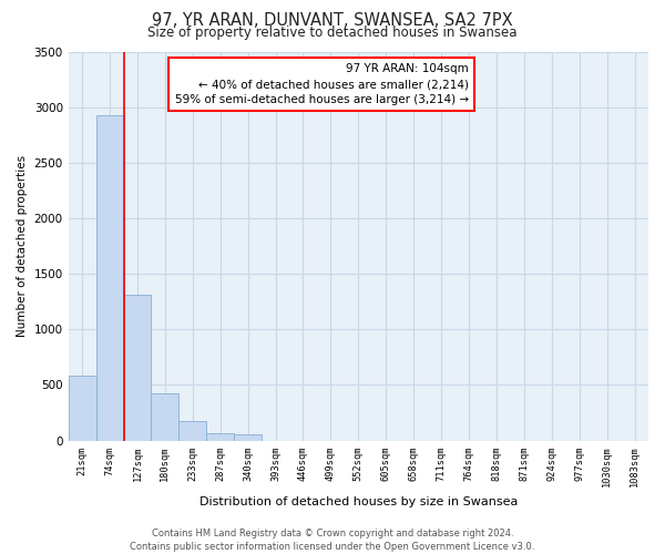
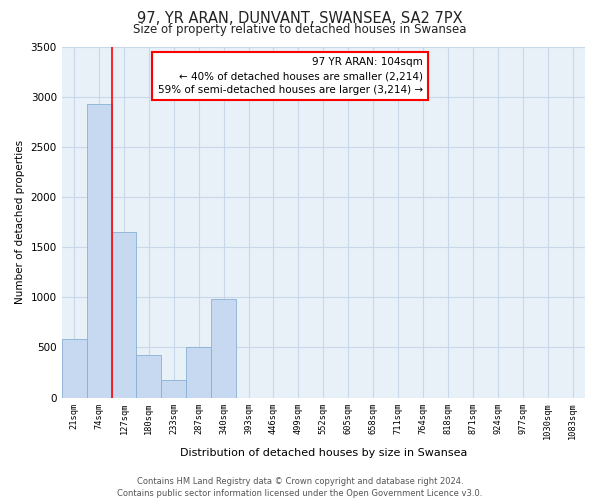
127sqm: 1310 -> 1650
287sqm: 70 -> 500
340sqm: 60 -> 980
